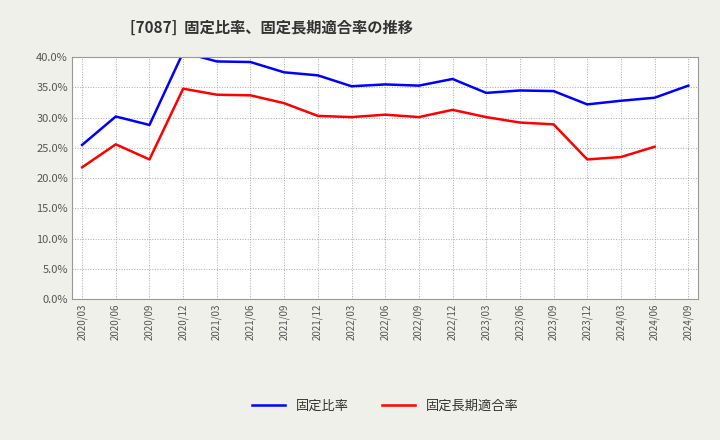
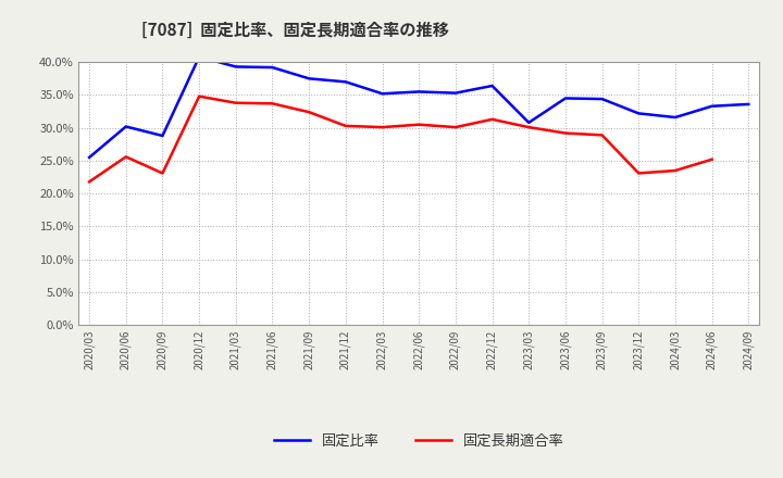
固定比率/2023/03: 34.1% -> 30.8%
固定比率/2024/03: 32.8% -> 31.6%
固定比率/2024/09: 35.3% -> 33.6%
